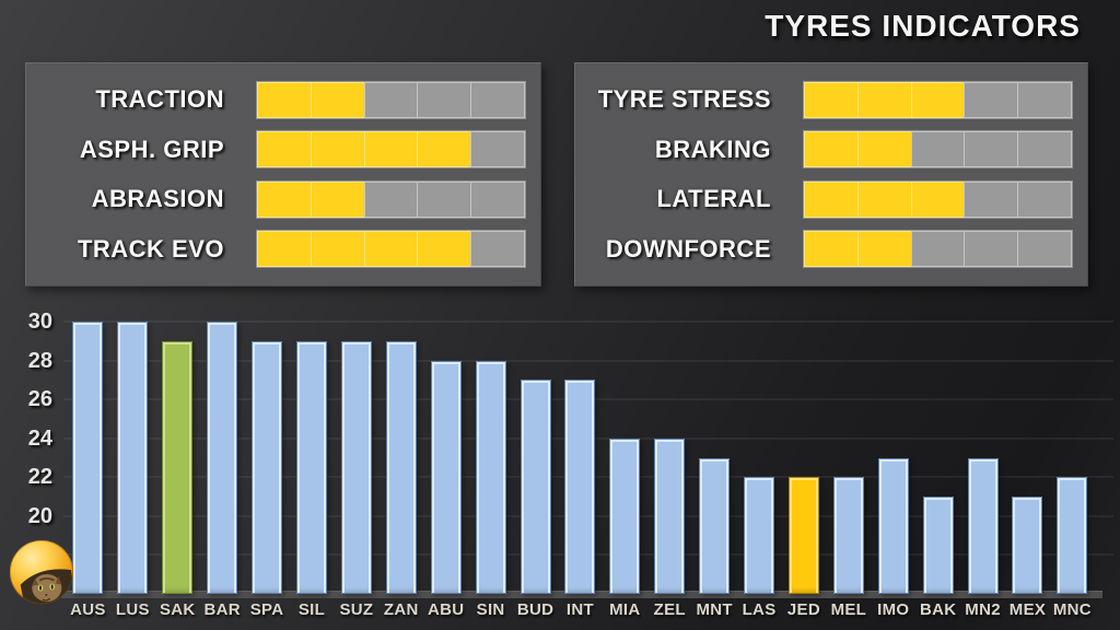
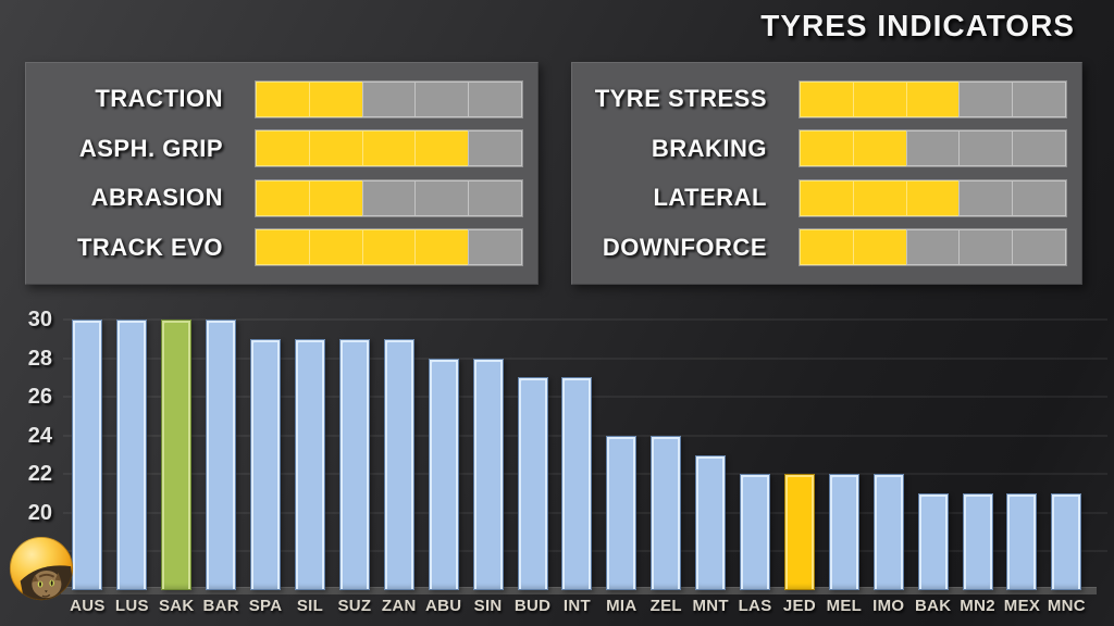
SAK: 29 -> 30
IMO: 23 -> 22
MN2: 23 -> 21
MNC: 22 -> 21
